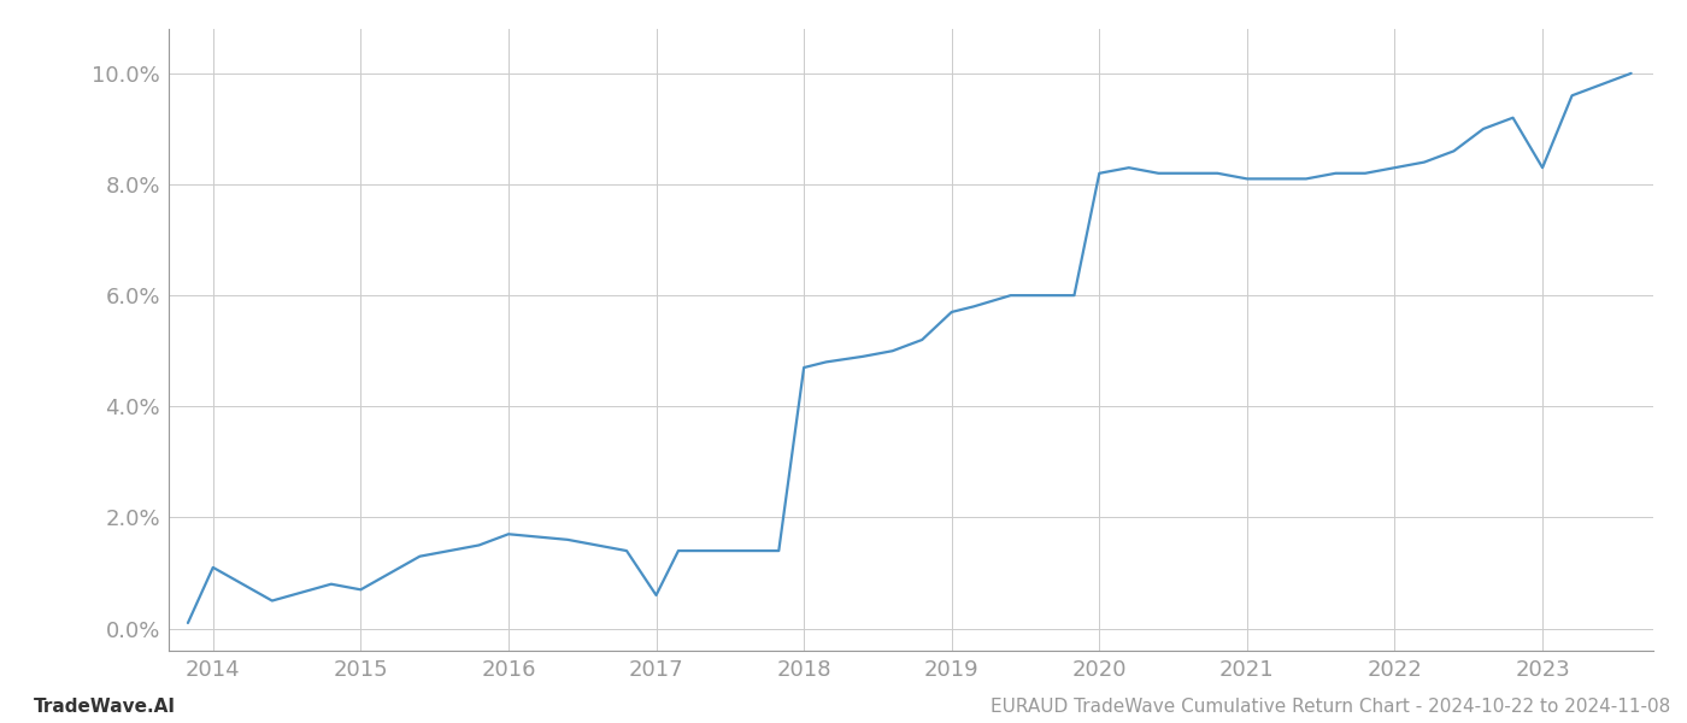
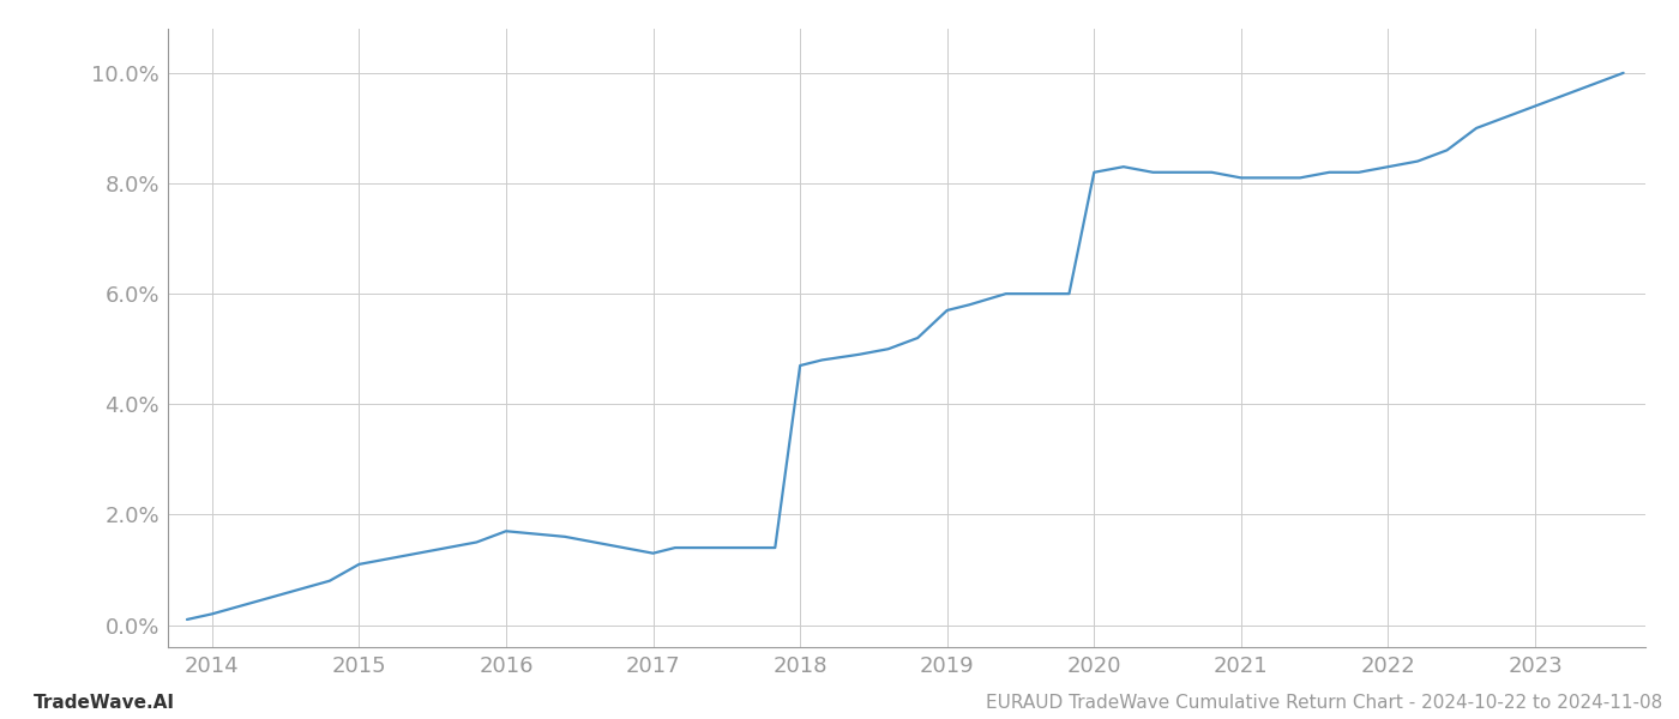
2014: 1.1% -> 0.2%
2015: 0.7% -> 1.1%
2017: 0.6% -> 1.3%
2023: 8.3% -> 9.4%
